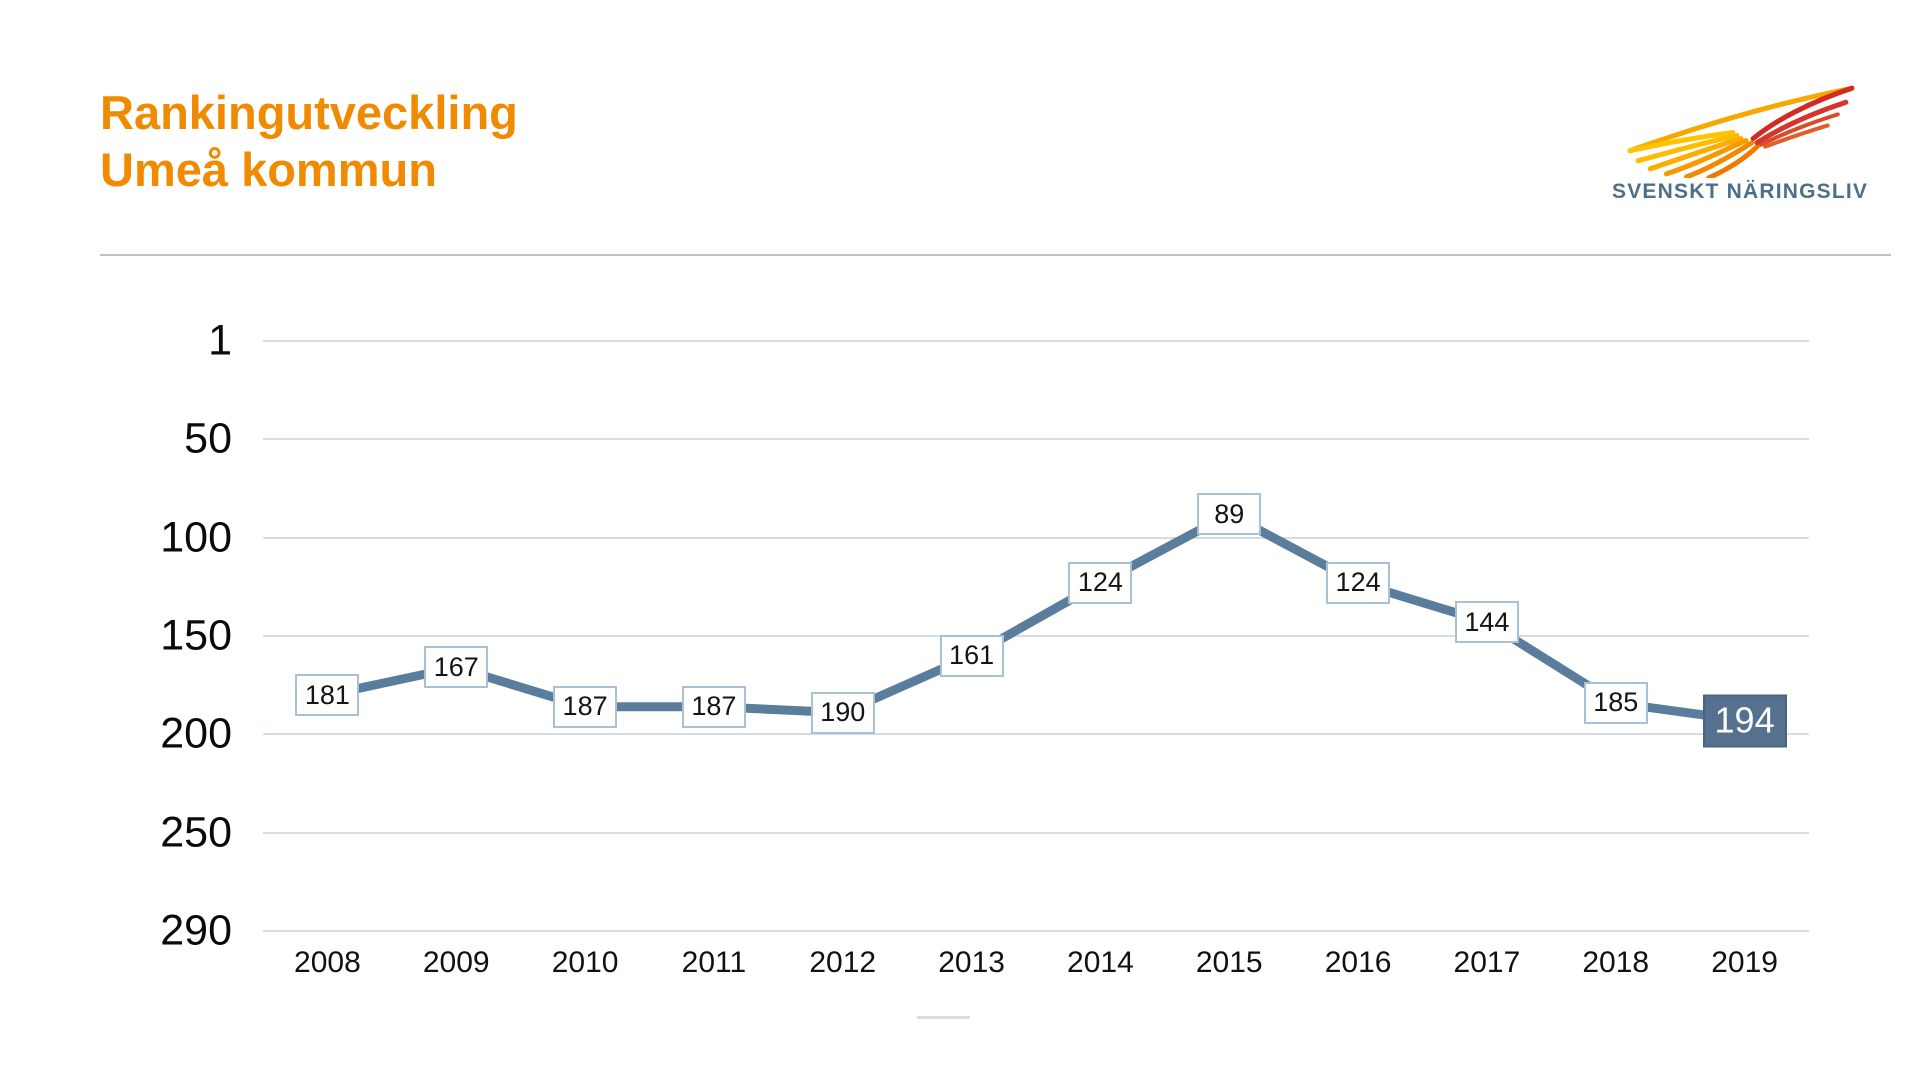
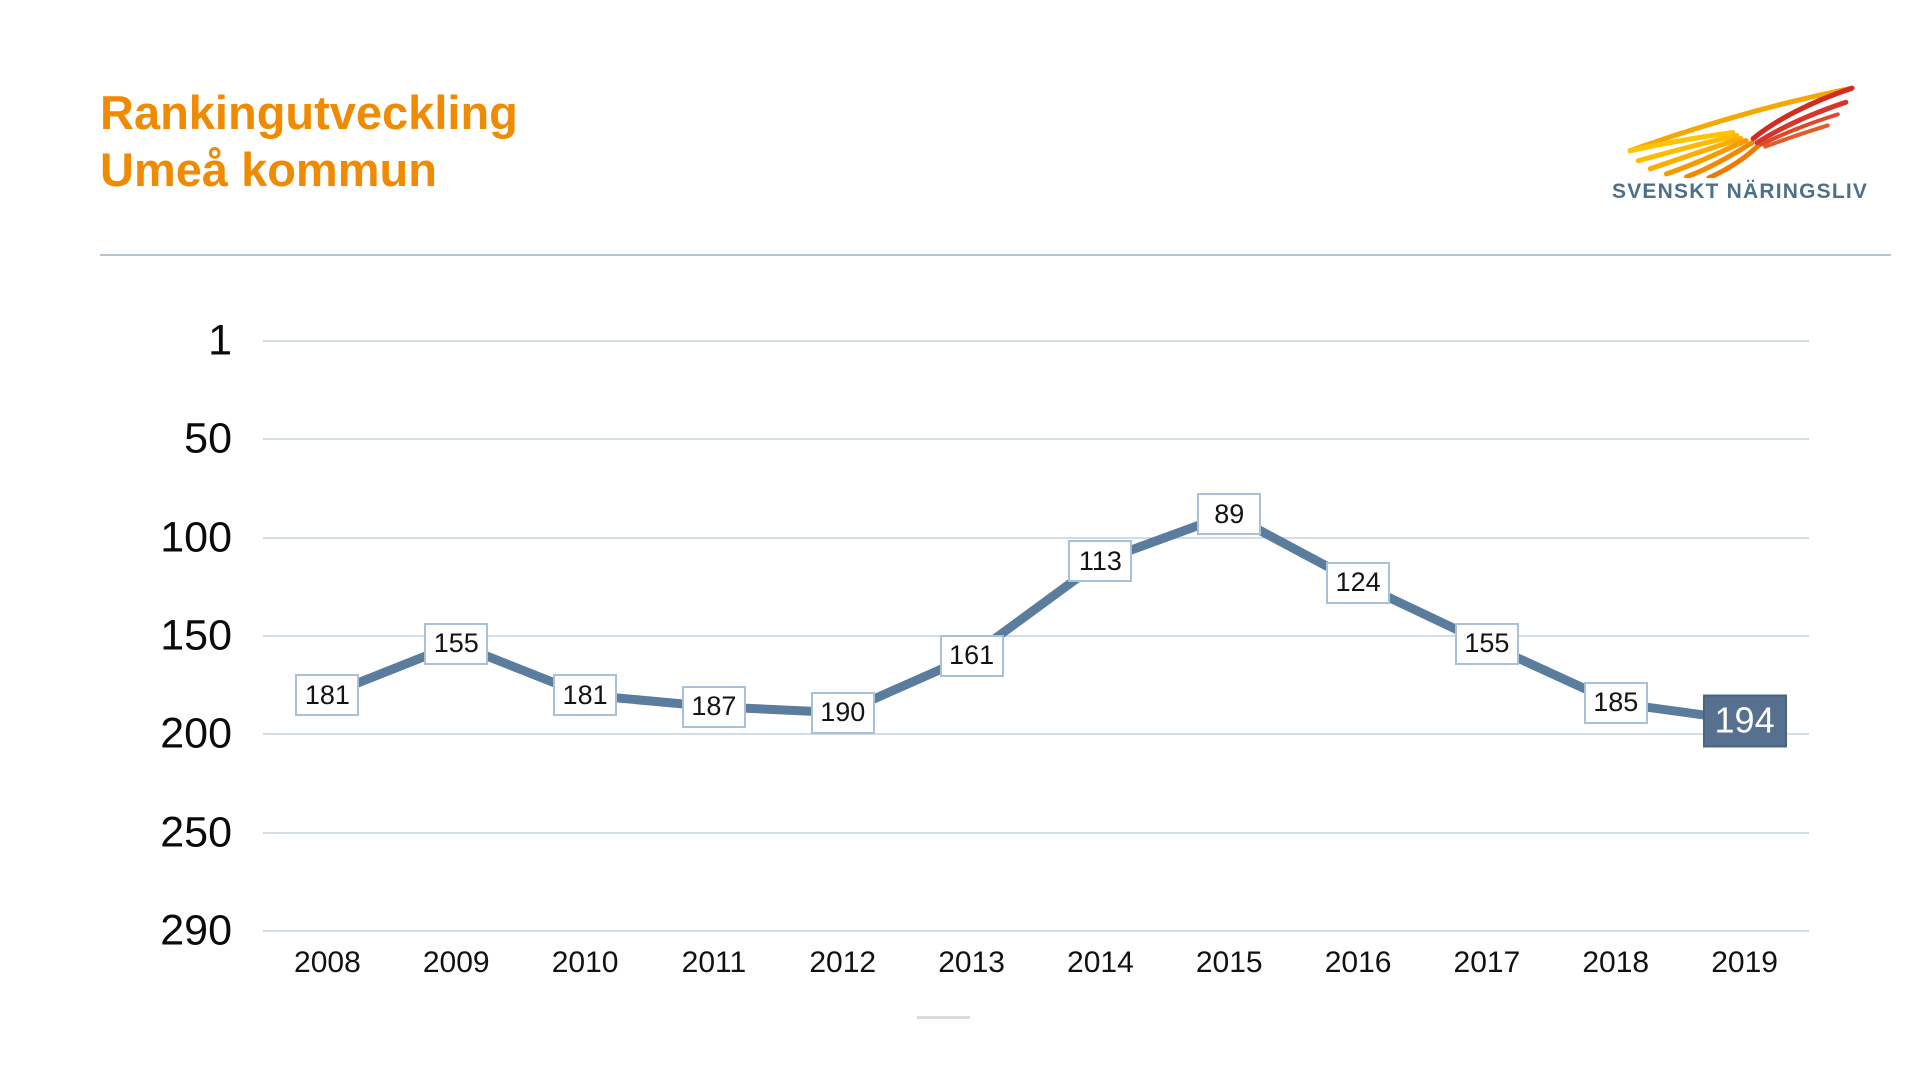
2009: 167 -> 155
2010: 187 -> 181
2014: 124 -> 113
2017: 144 -> 155
